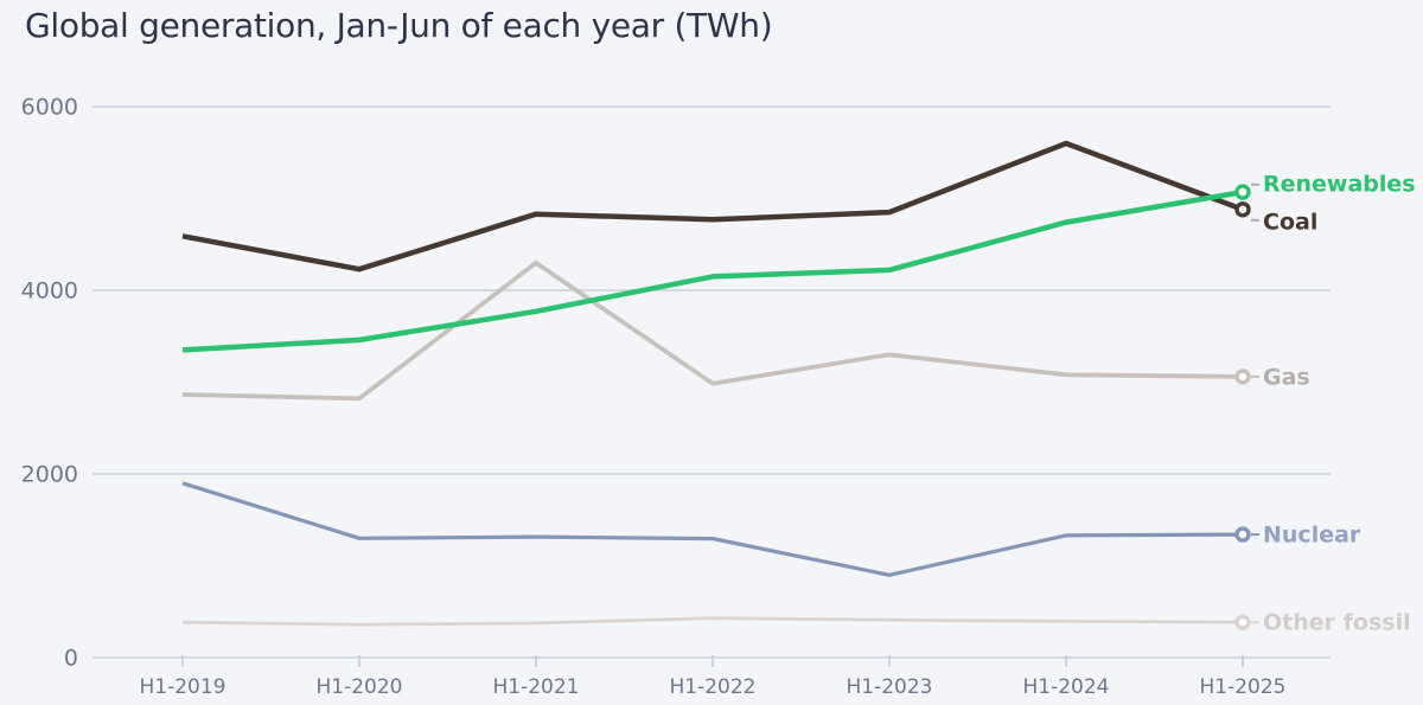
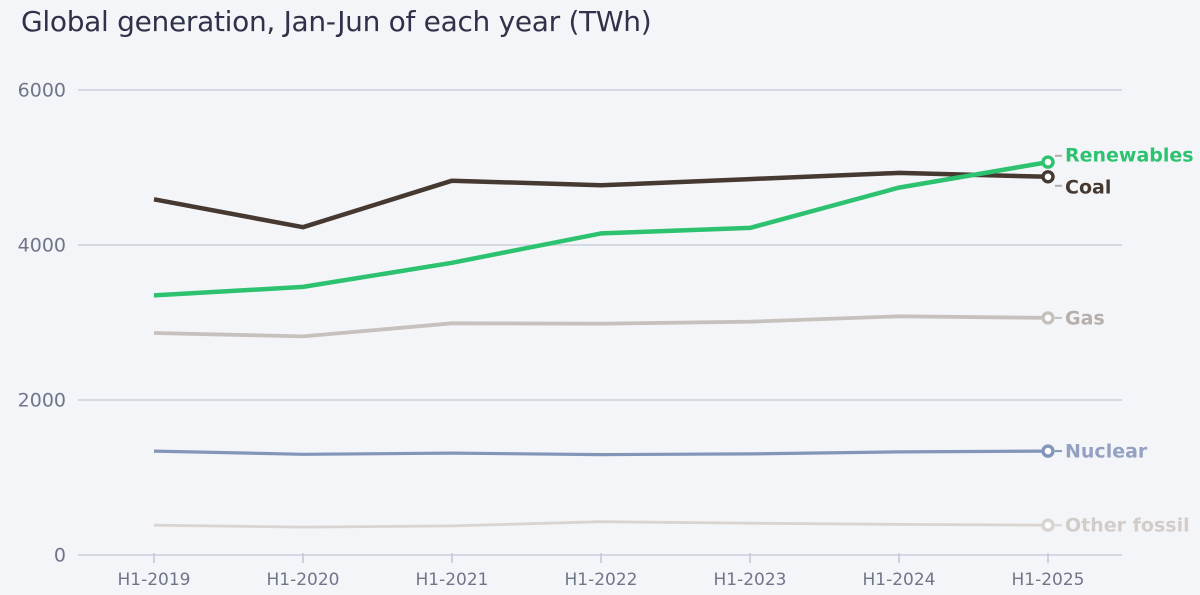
Nuclear/H1-2019: 1900 -> 1300
Gas/H1-2021: 4300 -> 3000
Gas/H1-2023: 3300 -> 3000
Nuclear/H1-2023: 900 -> 1300
Coal/H1-2024: 5600 -> 4900
